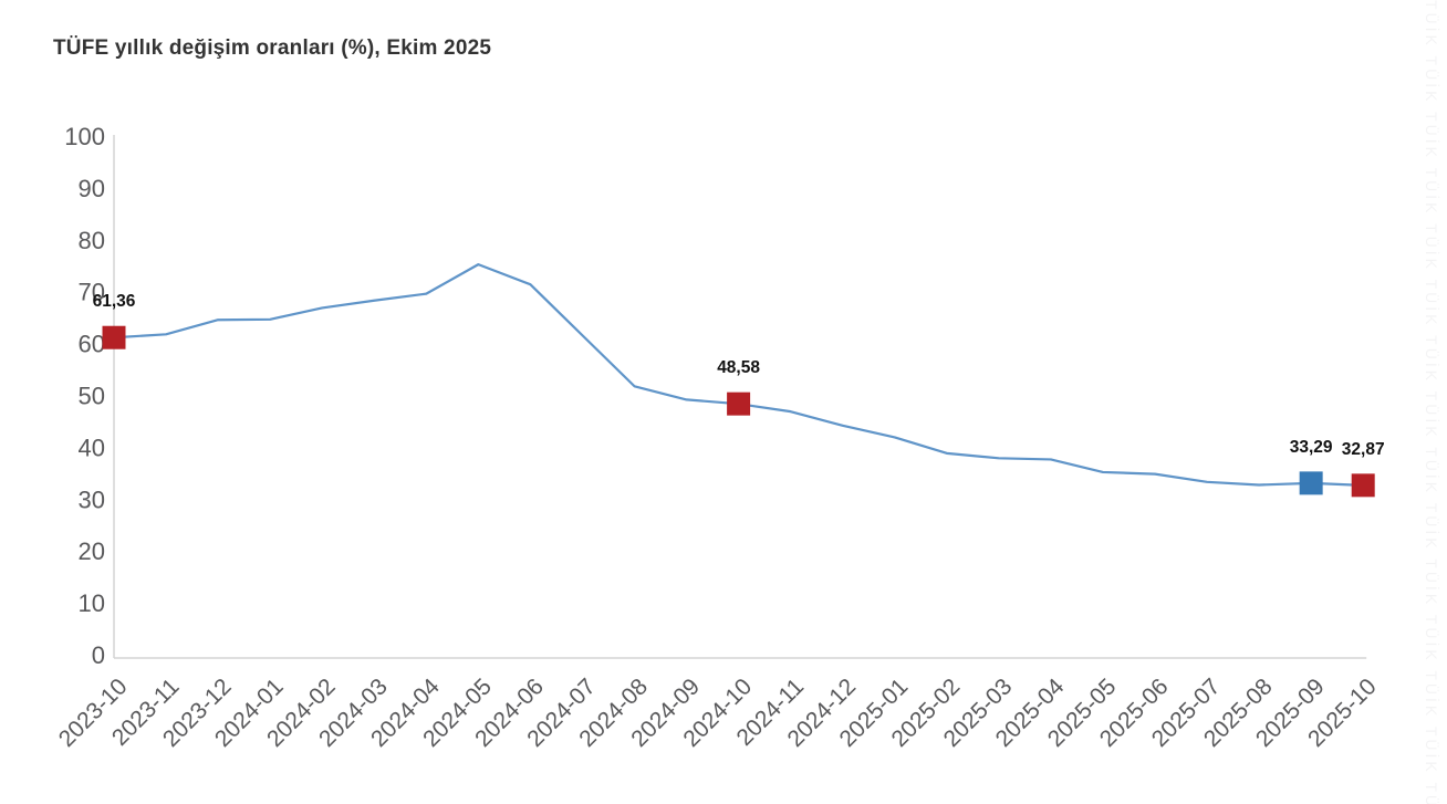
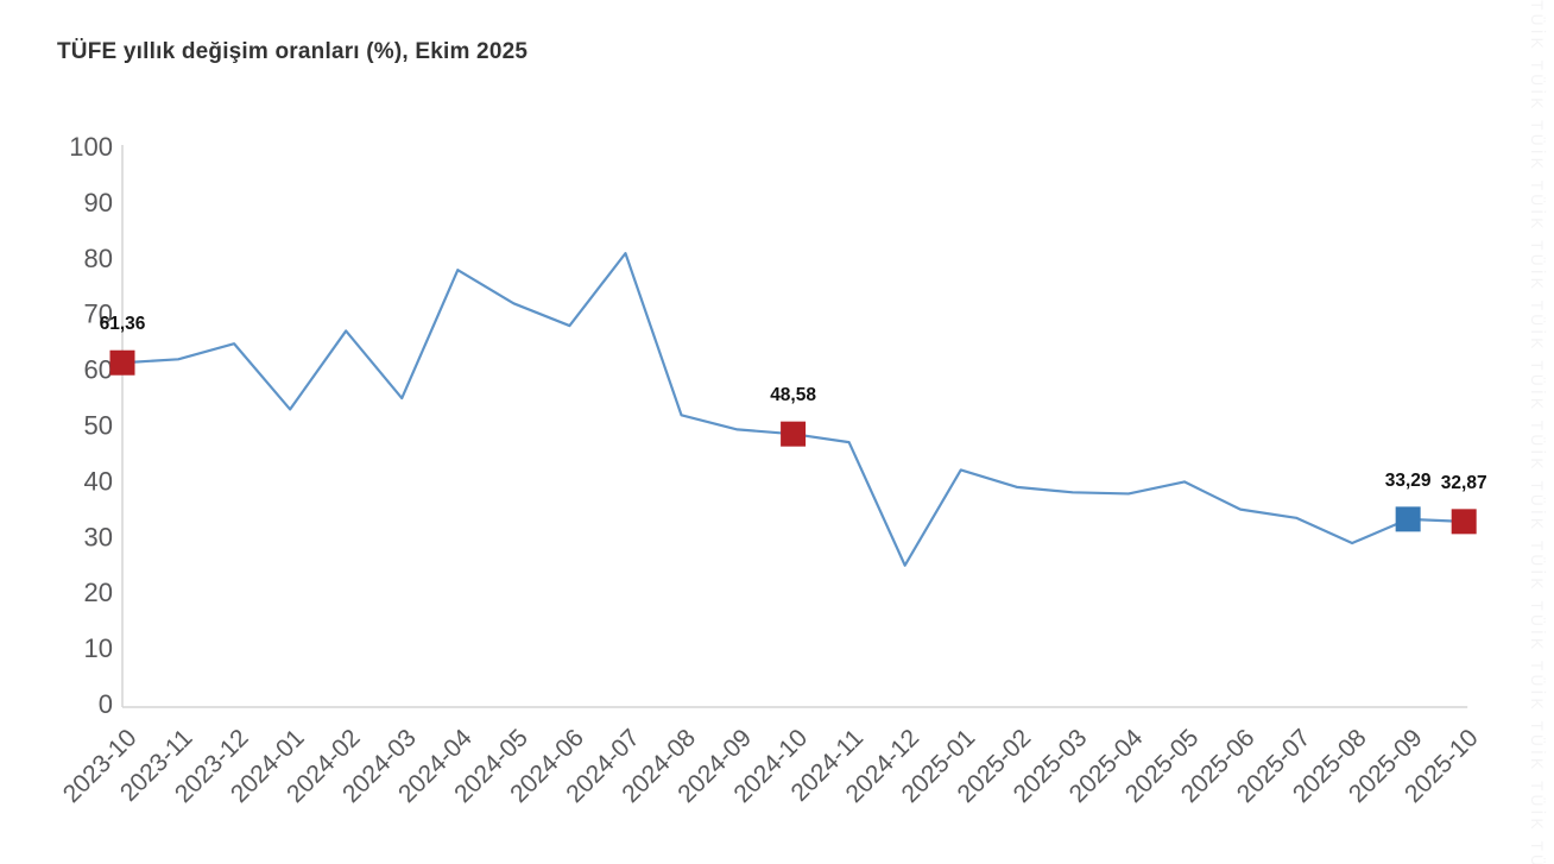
2024-01: 65 -> 53
2024-03: 68 -> 55
2024-04: 70 -> 78
2024-05: 75 -> 72
2024-06: 72 -> 68
2024-07: 62 -> 81
2024-12: 44 -> 25
2025-05: 35 -> 40
2025-08: 33 -> 29
